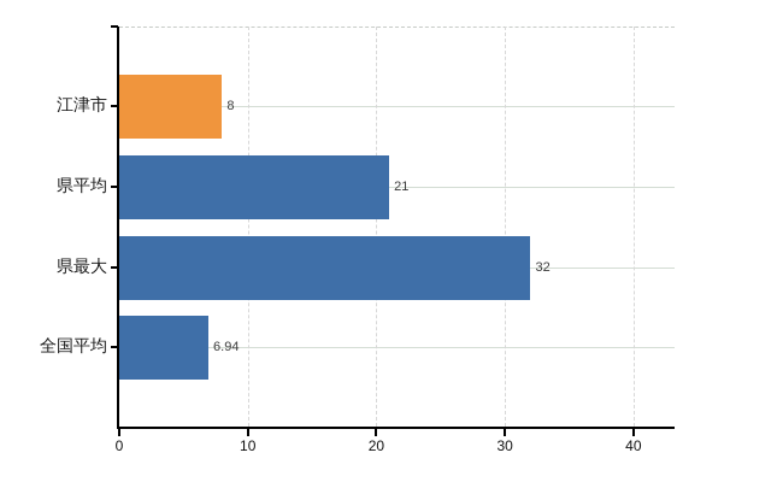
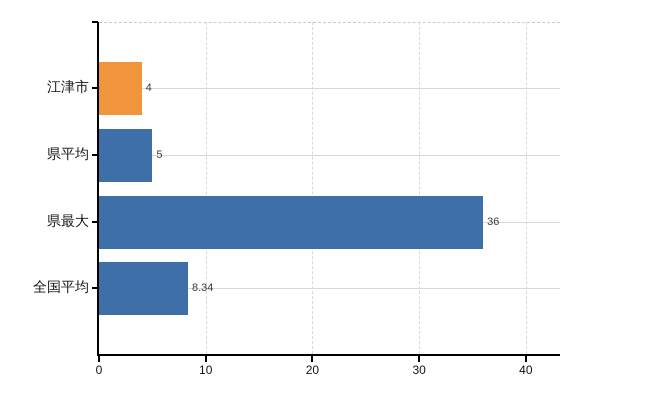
江津市: 8 -> 4
県平均: 21 -> 5
県最大: 32 -> 36
全国平均: 6.94 -> 8.34
